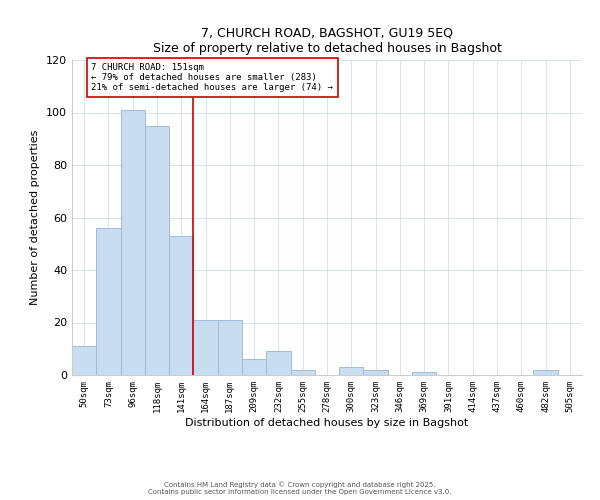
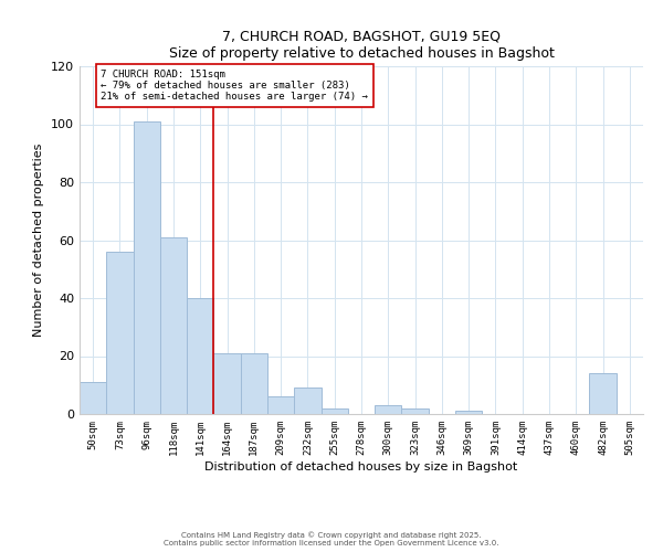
118sqm: 95 -> 61
141sqm: 53 -> 40
482sqm: 2 -> 14
